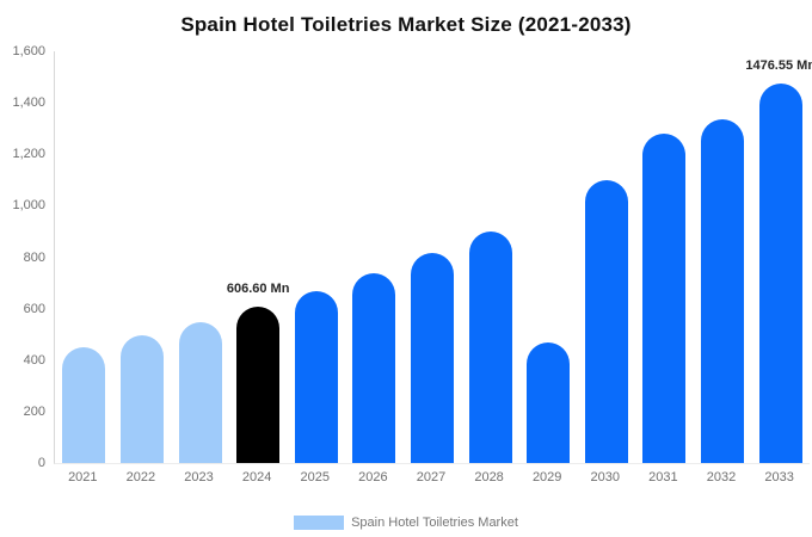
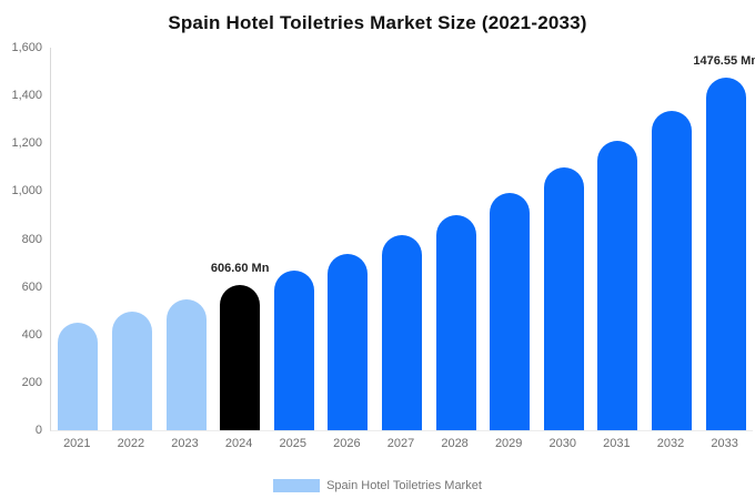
2029: 470 -> 990
2031: 1280 -> 1210
